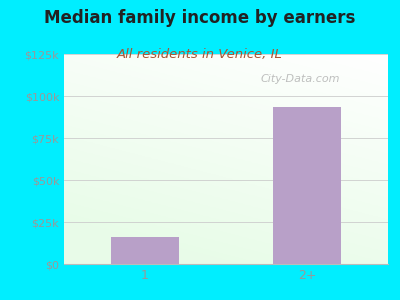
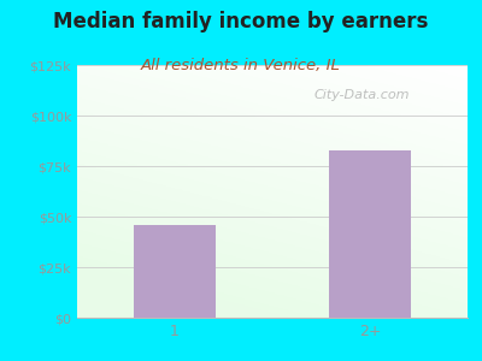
1: $16k -> $46k
2+: $94k -> $83k
